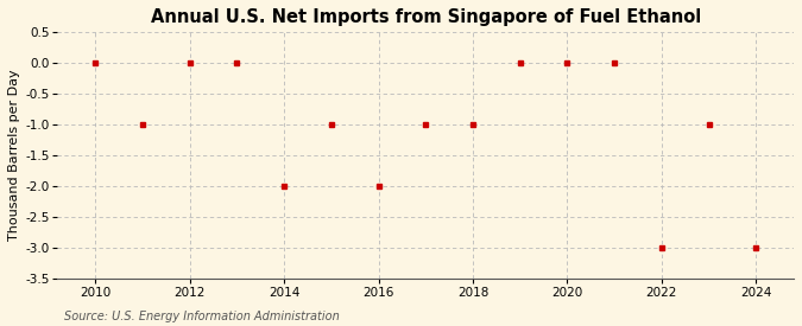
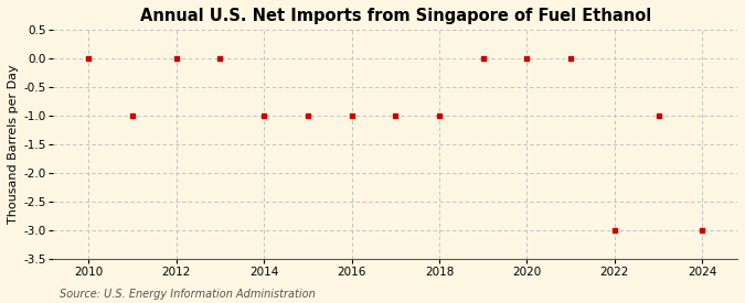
2014: -2 -> -1
2016: -2 -> -1
